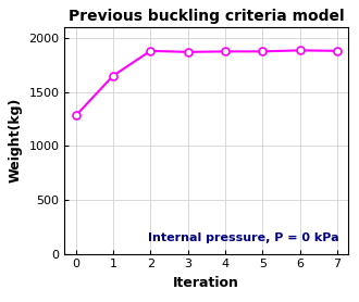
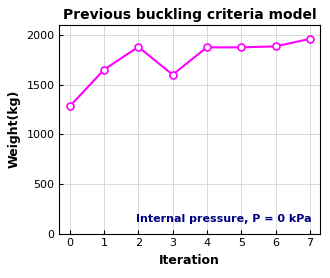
3: 1870 -> 1600
7: 1880 -> 1960
